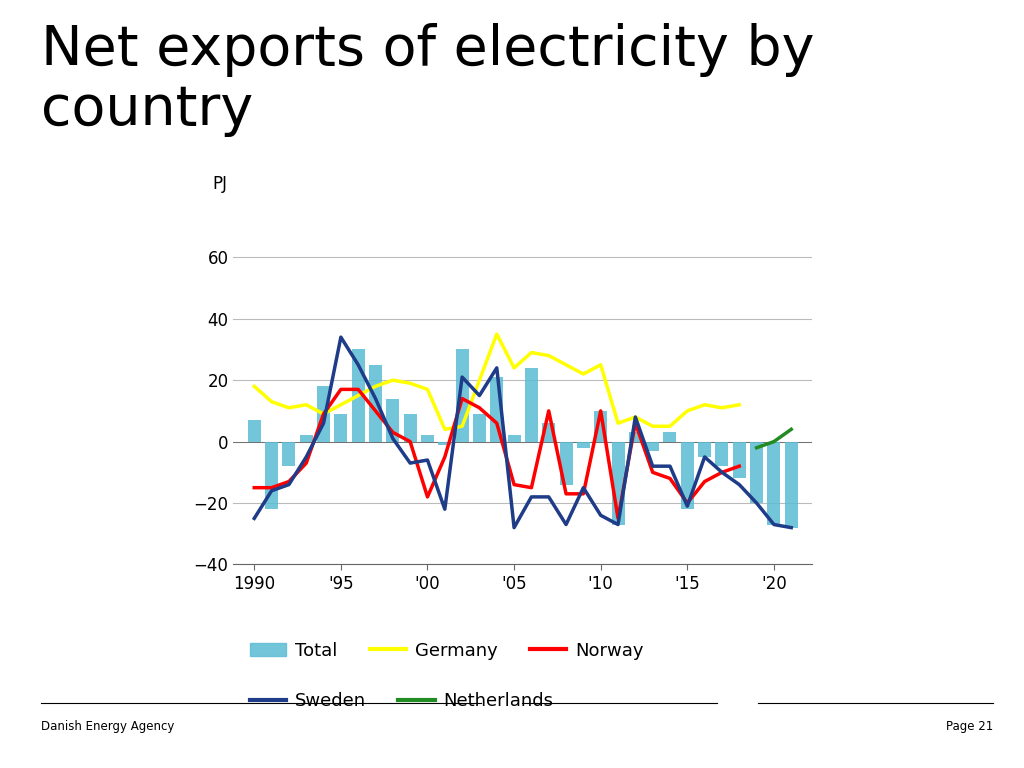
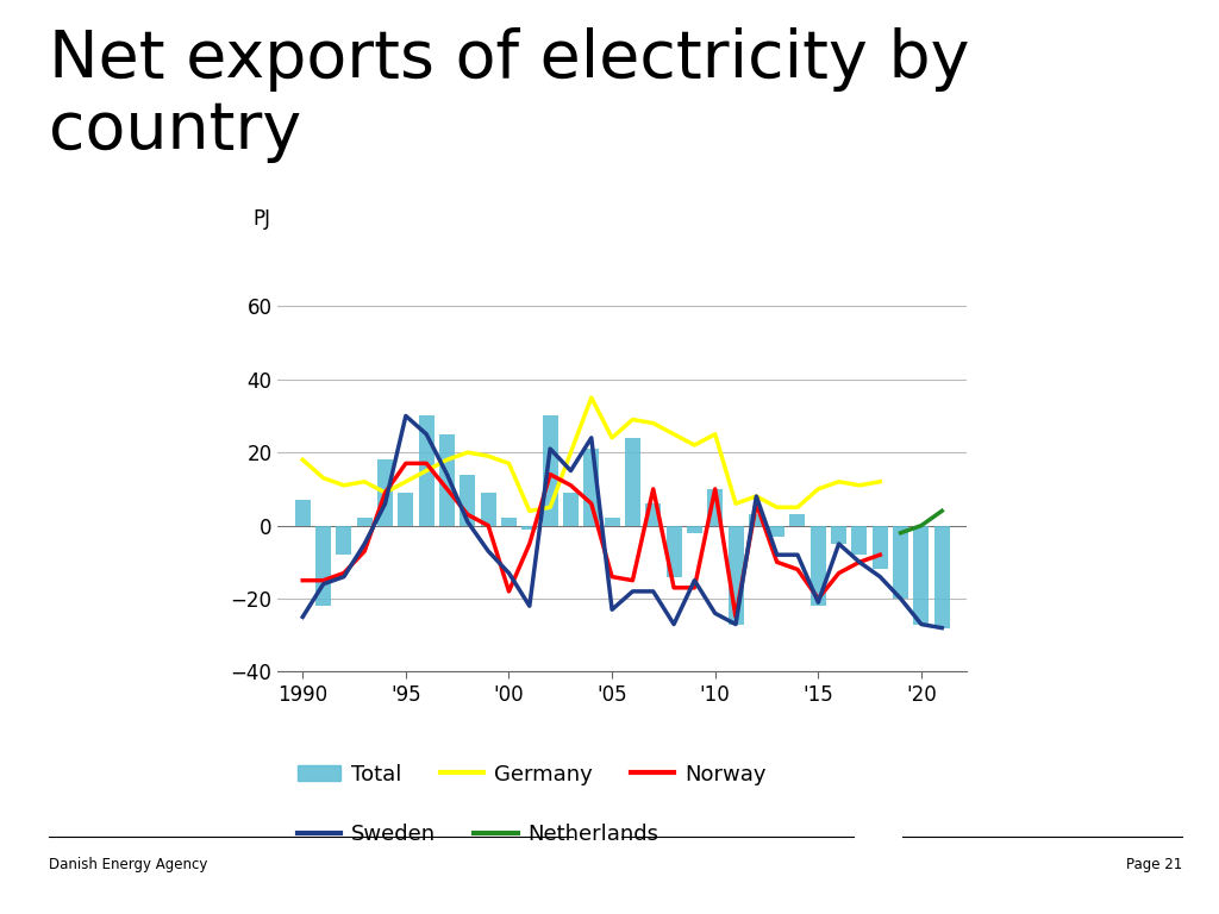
Sweden/'95: 34 -> 30
Sweden/'00: -6 -> -13
Sweden/'05: -28 -> -23
